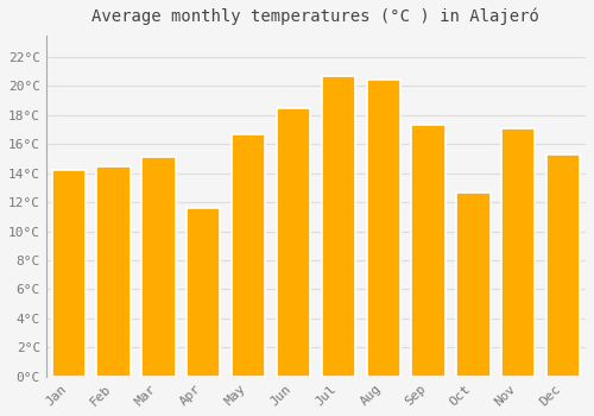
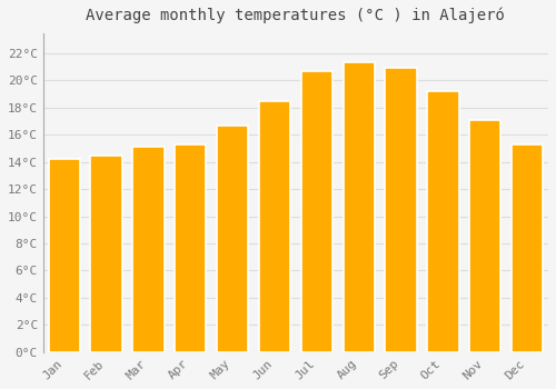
Apr: 11.6°C -> 15.3°C
Aug: 20.4°C -> 21.3°C
Sep: 17.3°C -> 20.9°C
Oct: 12.7°C -> 19.2°C
